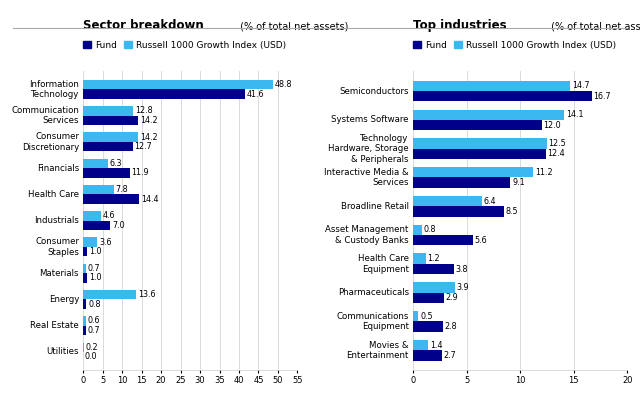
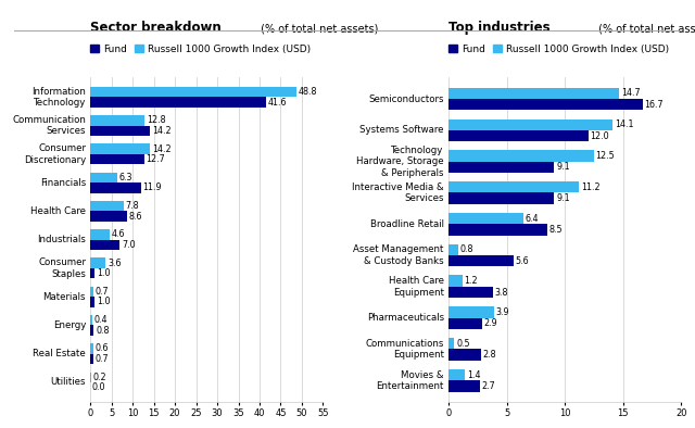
Fund/Health Care: 14.4 -> 8.6
Russell 1000 Growth Index (USD)/Energy: 13.6 -> 0.4
Fund/Technology Hardware, Storage & Peripherals: 12.4 -> 9.1
